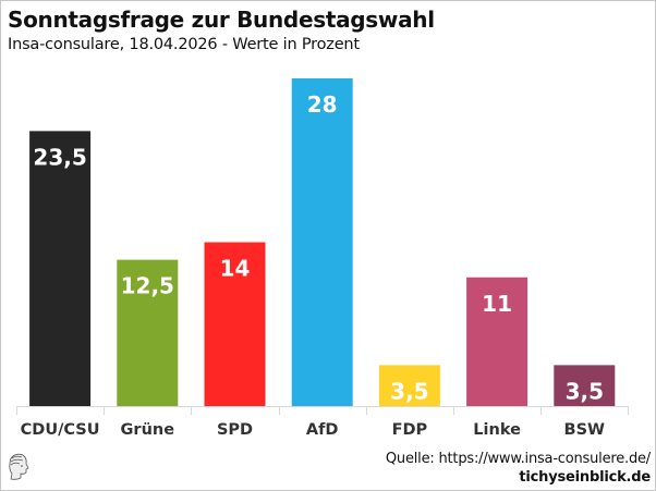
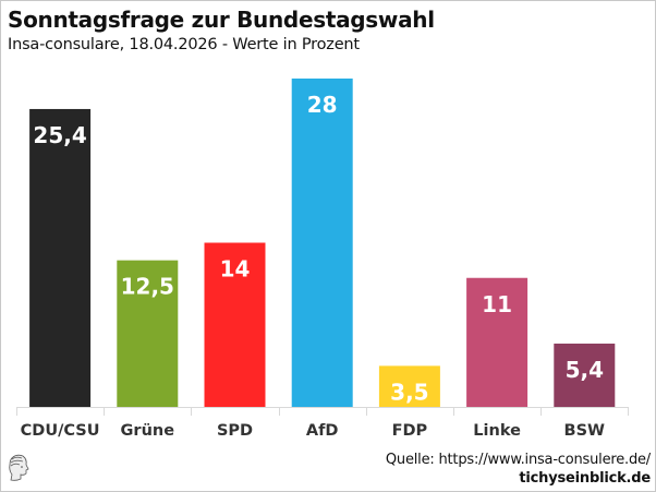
CDU/CSU: 23,5 -> 25,4
BSW: 3,5 -> 5,4
